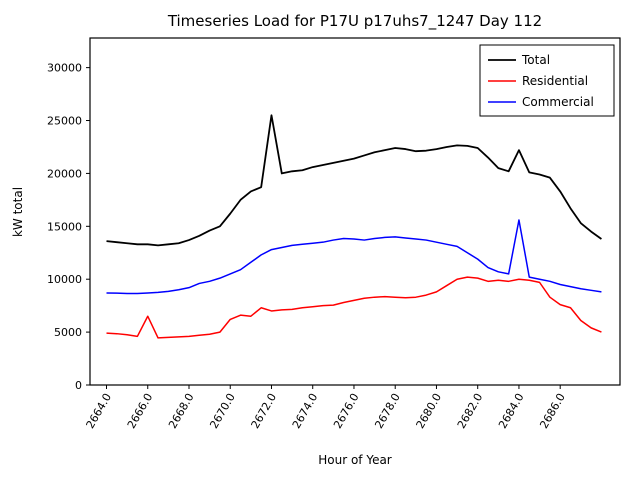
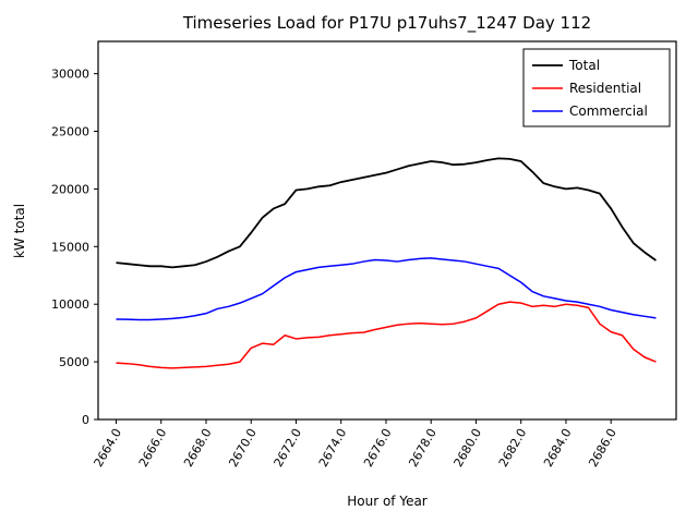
Residential/2666.0: 6500 -> 4500
Total/2672.0: 25500 -> 19900
Total/2684.0: 22200 -> 20000
Commercial/2684.0: 15600 -> 10300
